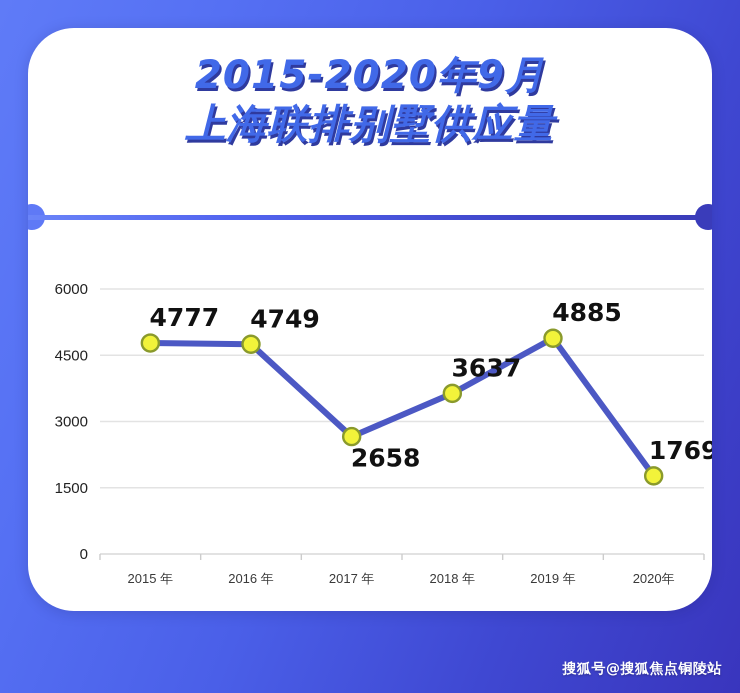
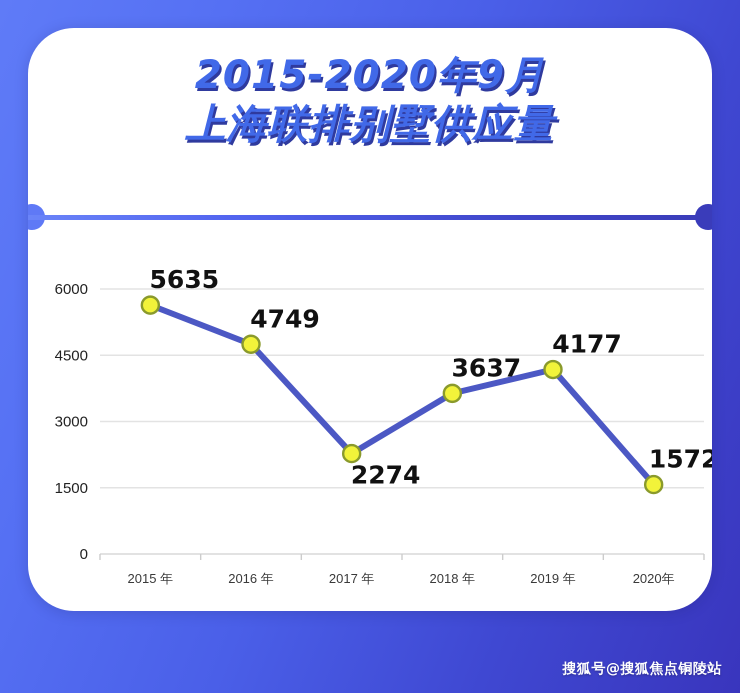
2015 年: 4777 -> 5635
2017 年: 2658 -> 2274
2019 年: 4885 -> 4177
2020年: 1769 -> 1572
